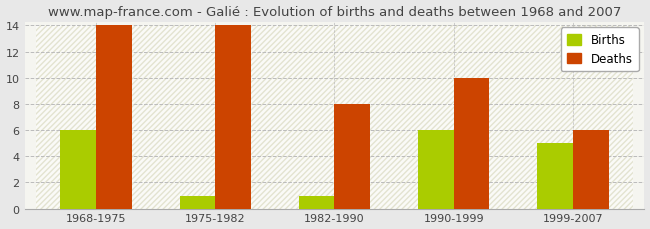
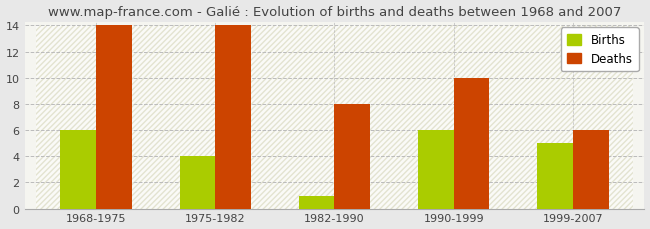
Births/1975-1982: 1 -> 4
